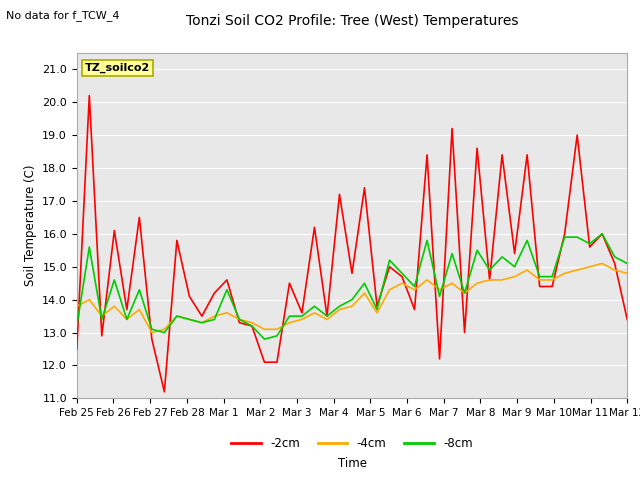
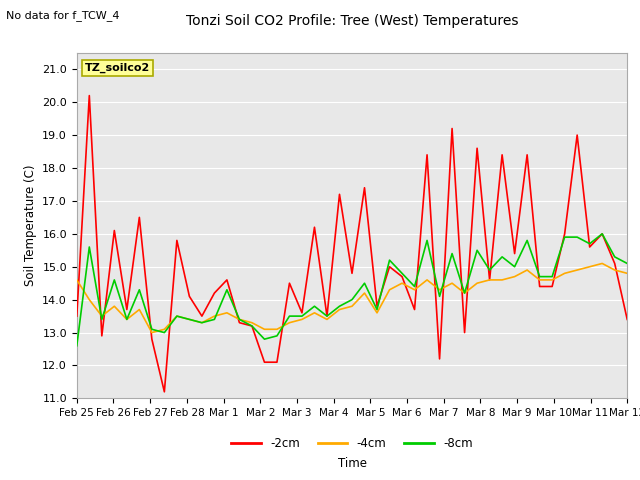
-2cm/Feb 25: 12.5 -> 13.5
-4cm/Feb 25: 13.8 -> 14.6
-8cm/Feb 25: 13.2 -> 12.6
